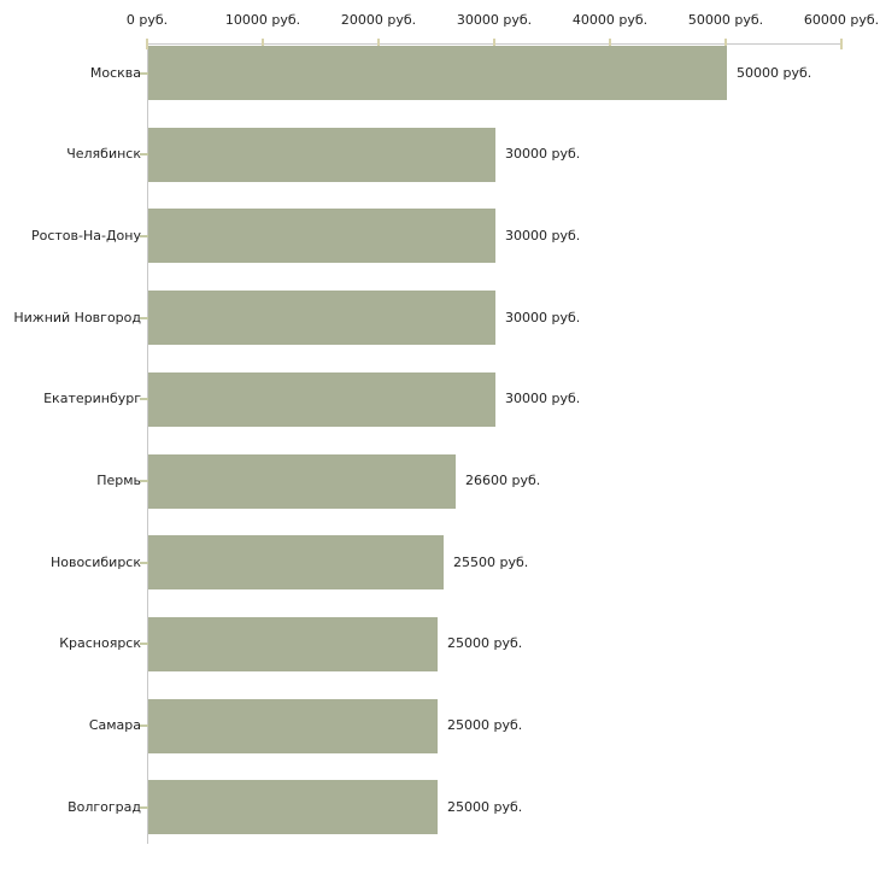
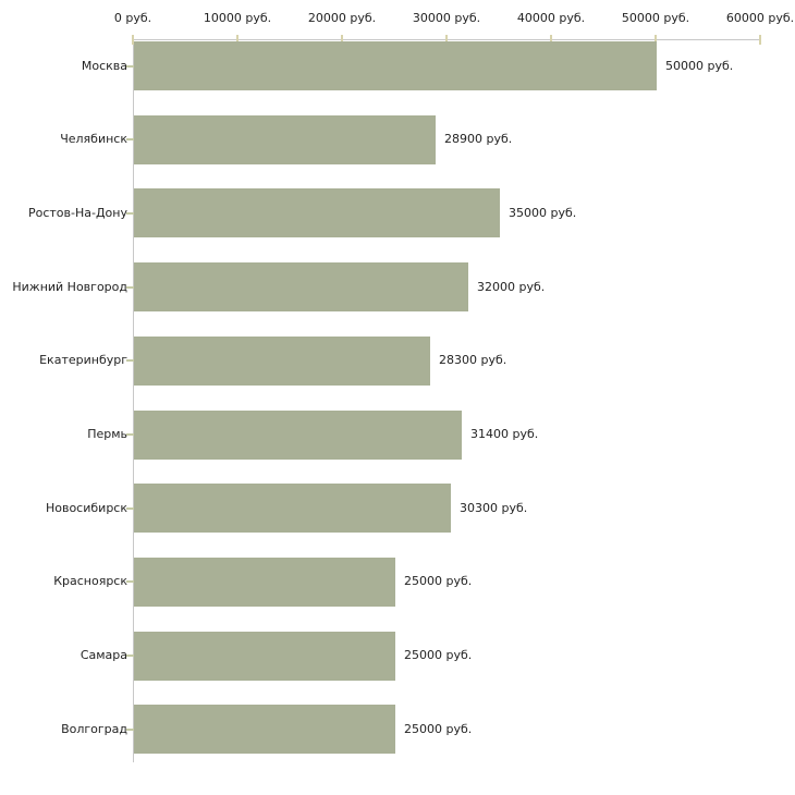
Челябинск: 30000 -> 28900
Ростов-На-Дону: 30000 -> 35000
Нижний Новгород: 30000 -> 32000
Екатеринбург: 30000 -> 28300
Пермь: 26600 -> 31400
Новосибирск: 25500 -> 30300
